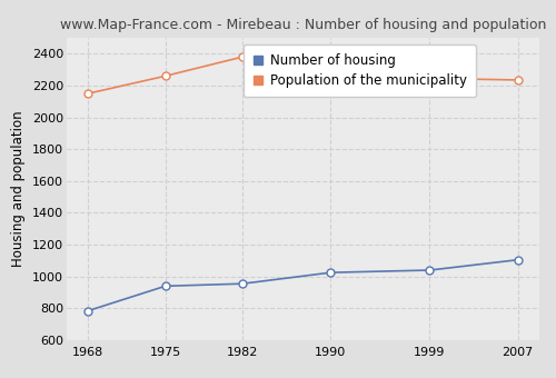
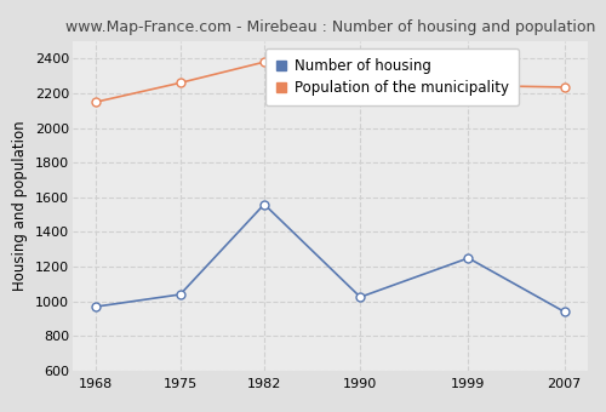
Number of housing/1968: 780 -> 970
Number of housing/1975: 940 -> 1040
Number of housing/1982: 960 -> 1560
Number of housing/1999: 1040 -> 1250
Number of housing/2007: 1100 -> 940
